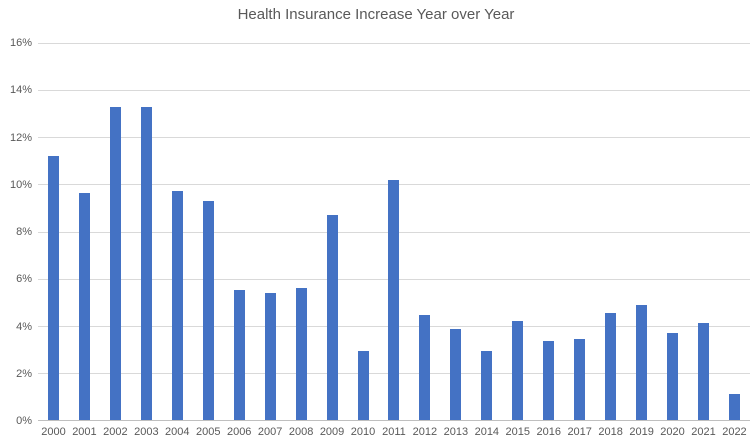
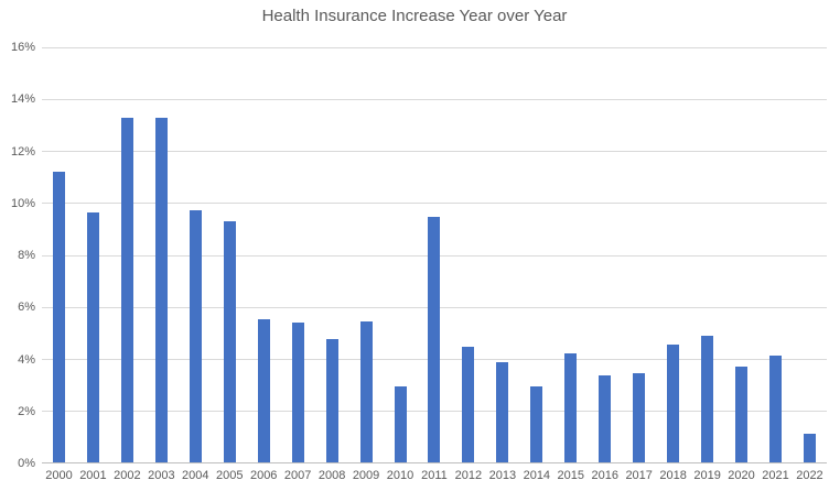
2008: 5.6% -> 4.8%
2009: 8.7% -> 5.5%
2011: 10.2% -> 9.4%
